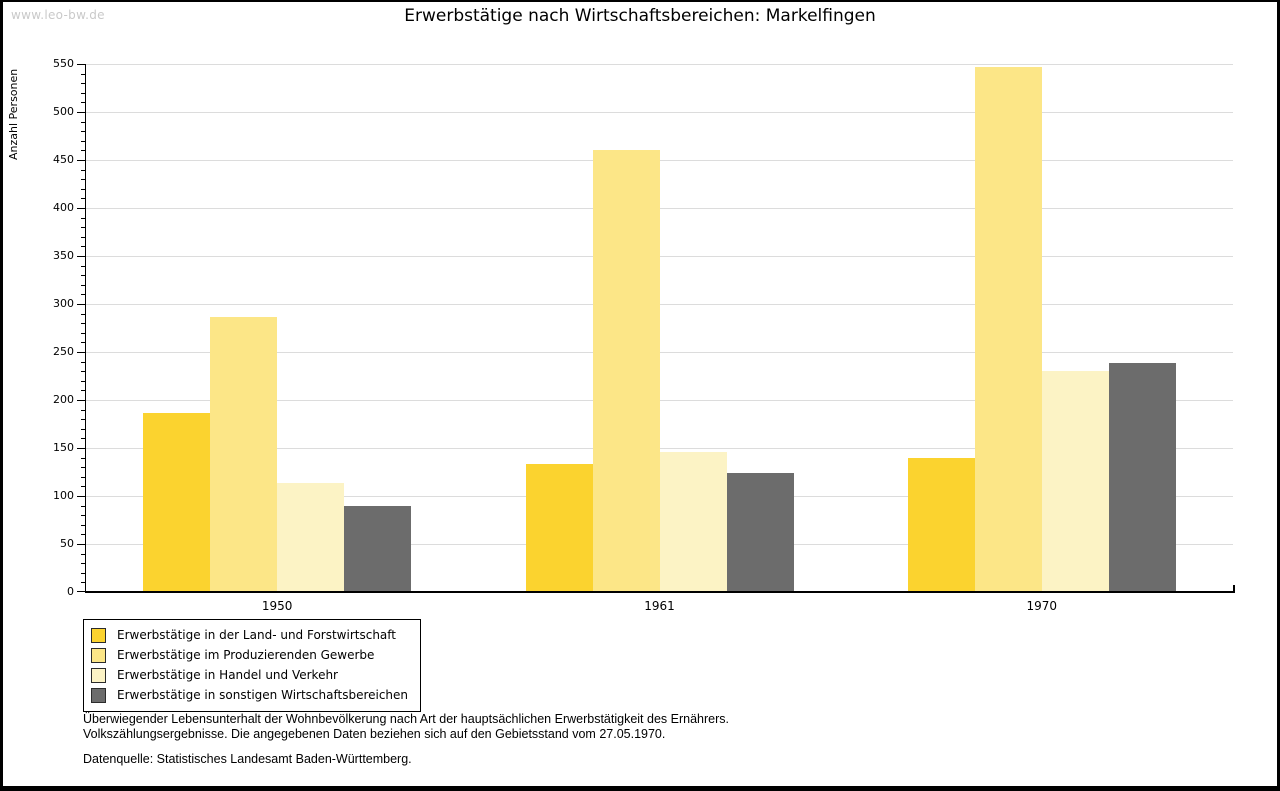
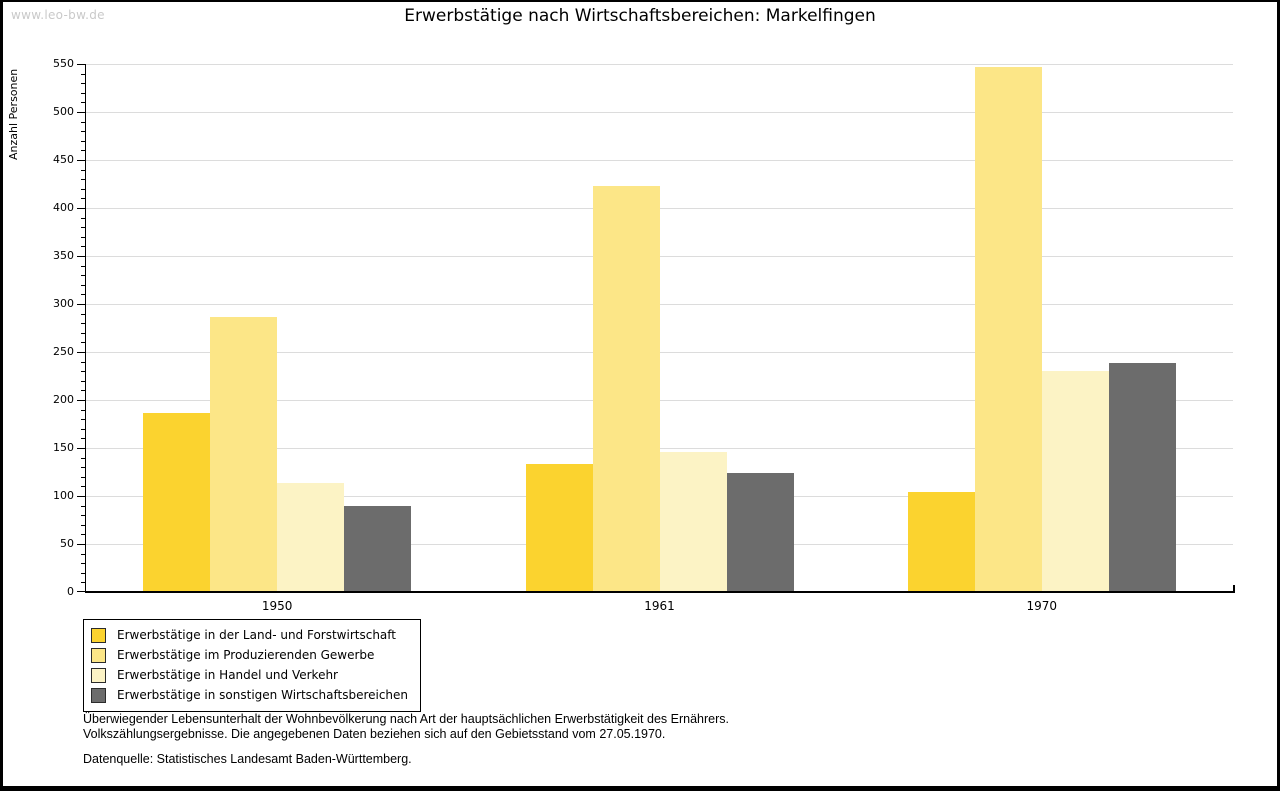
Erwerbstätige im Produzierenden Gewerbe/1961: 460 -> 420
Erwerbstätige in der Land- und Forstwirtschaft/1970: 140 -> 100
